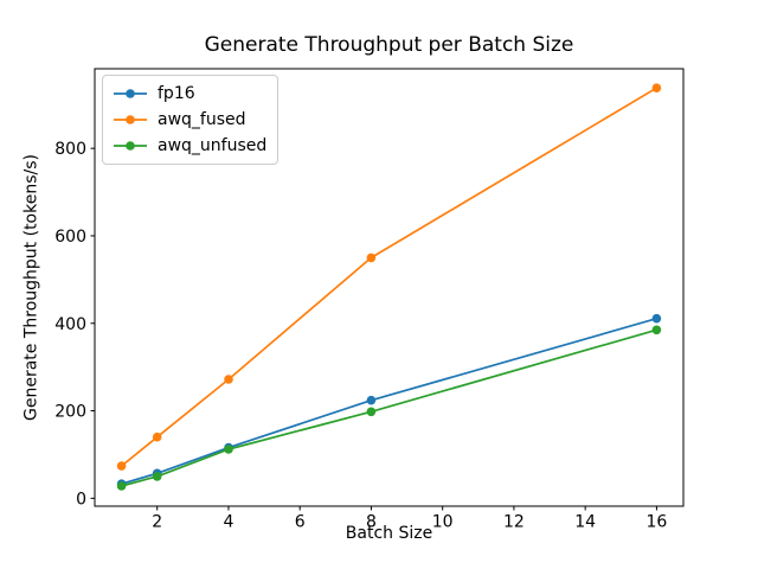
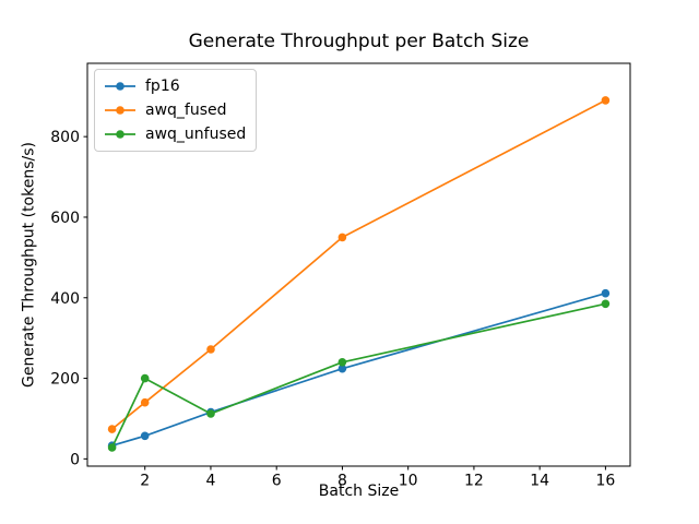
awq_unfused/2: 50 -> 200
awq_unfused/8: 200 -> 240
awq_fused/16: 940 -> 890
